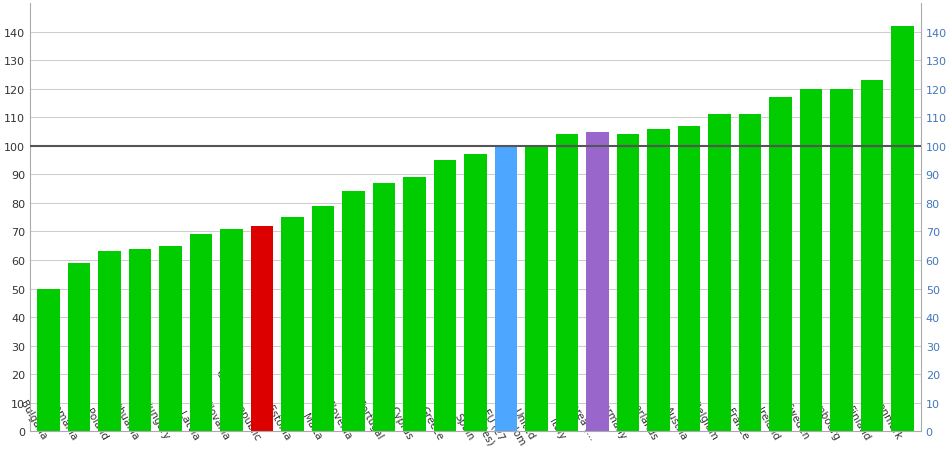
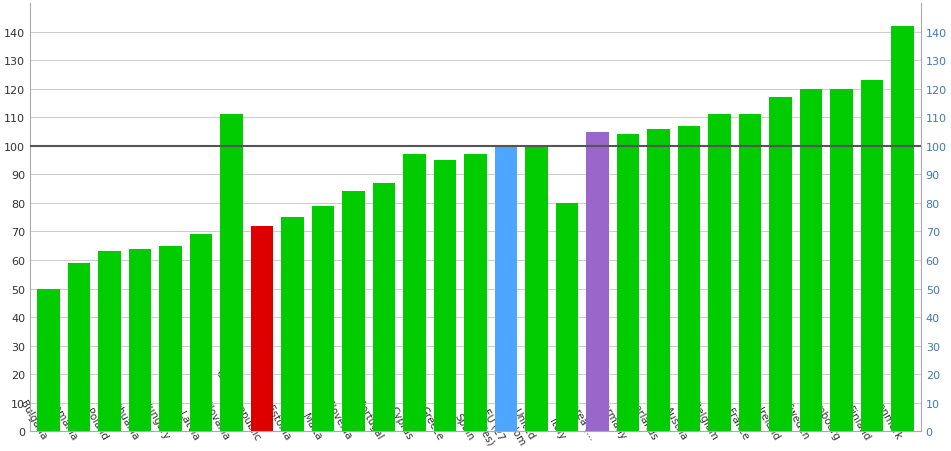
Slovakia: 71 -> 111
Cyprus: 89 -> 97
Italy: 104 -> 80
